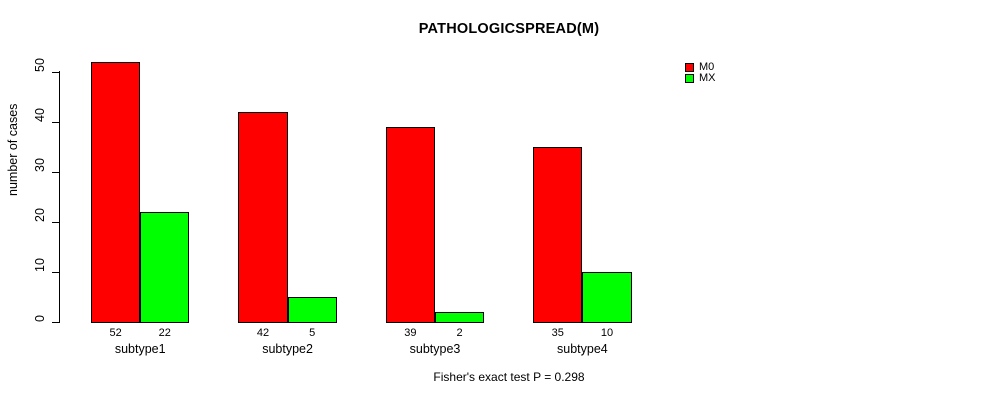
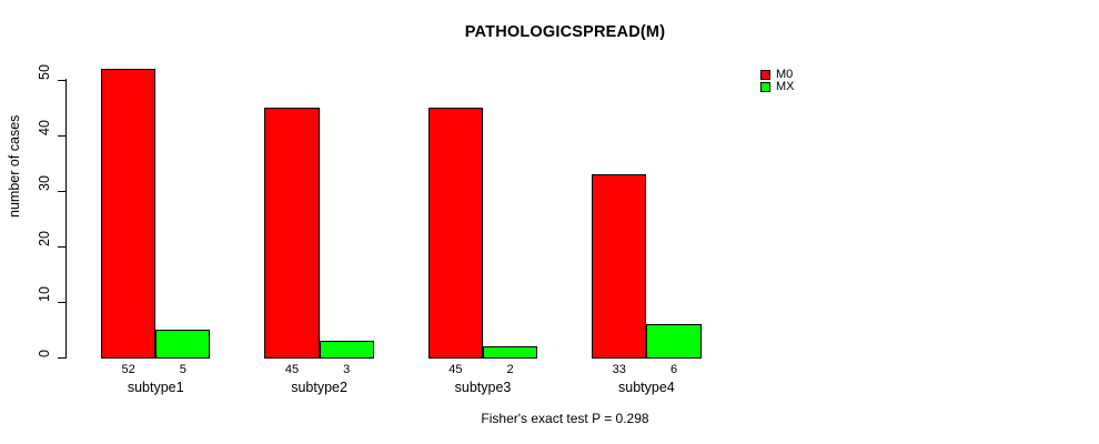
MX/subtype1: 22 -> 5
M0/subtype2: 42 -> 45
MX/subtype2: 5 -> 3
M0/subtype3: 39 -> 45
M0/subtype4: 35 -> 33
MX/subtype4: 10 -> 6
